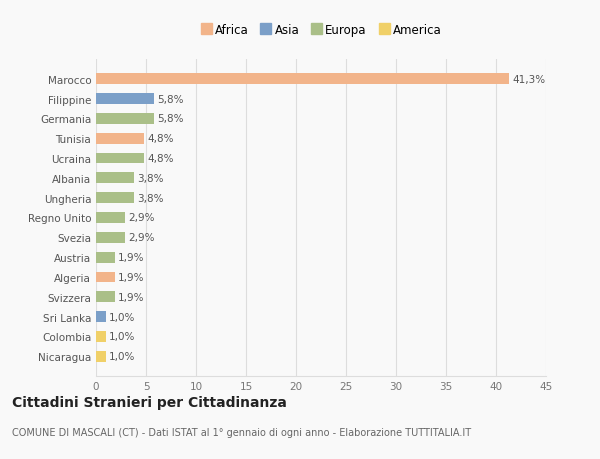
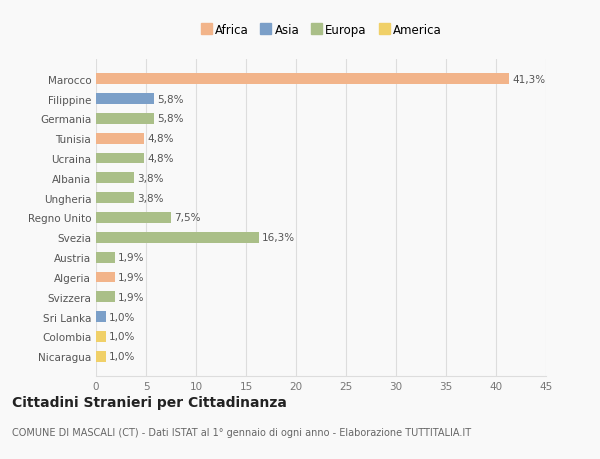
Regno Unito: 2,9% -> 7,5%
Svezia: 2,9% -> 16,3%
